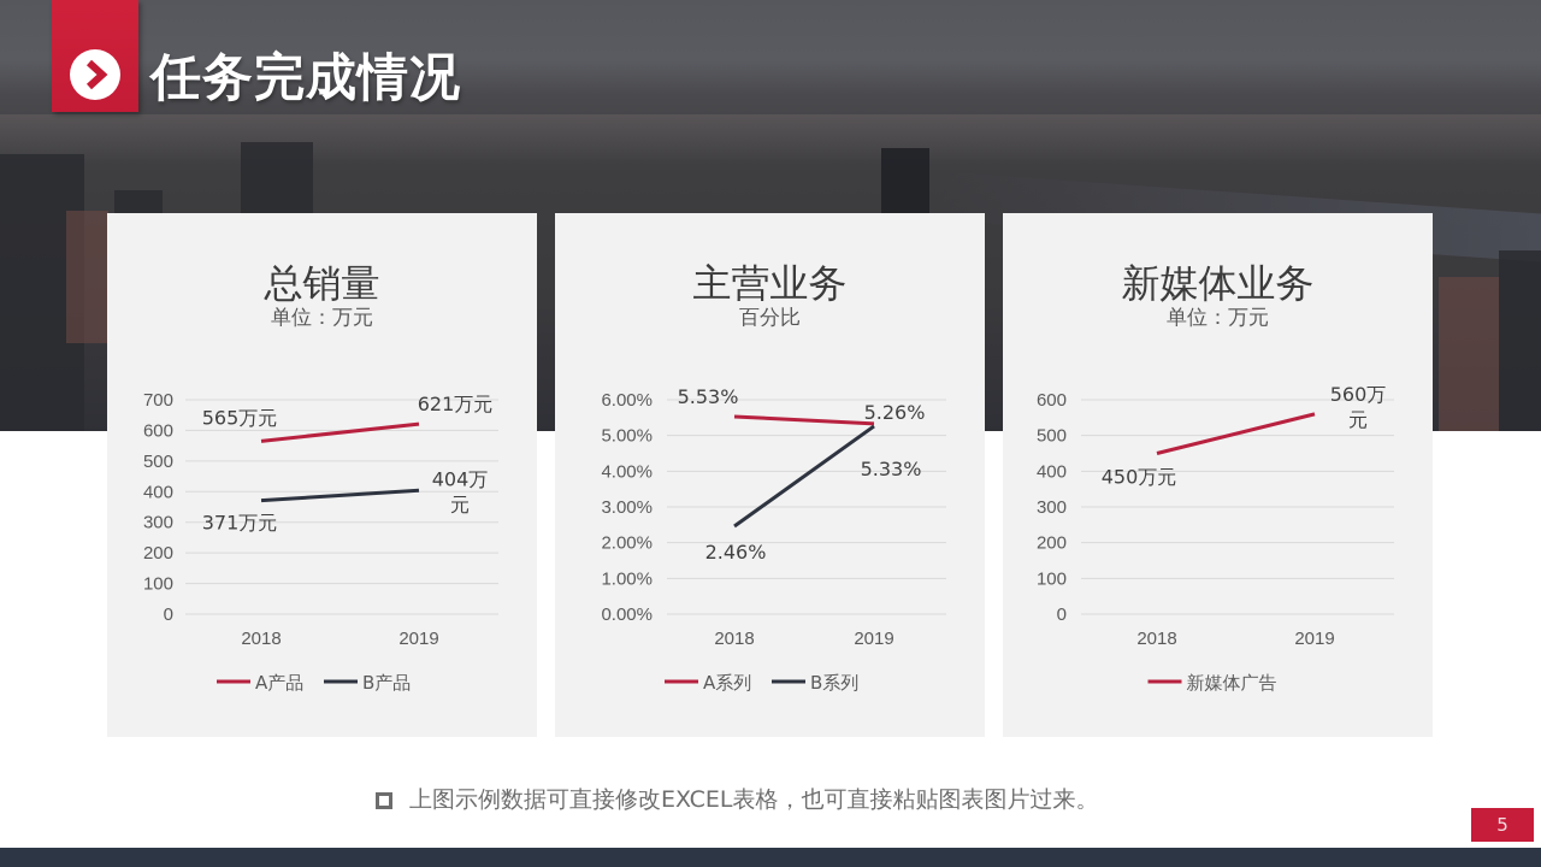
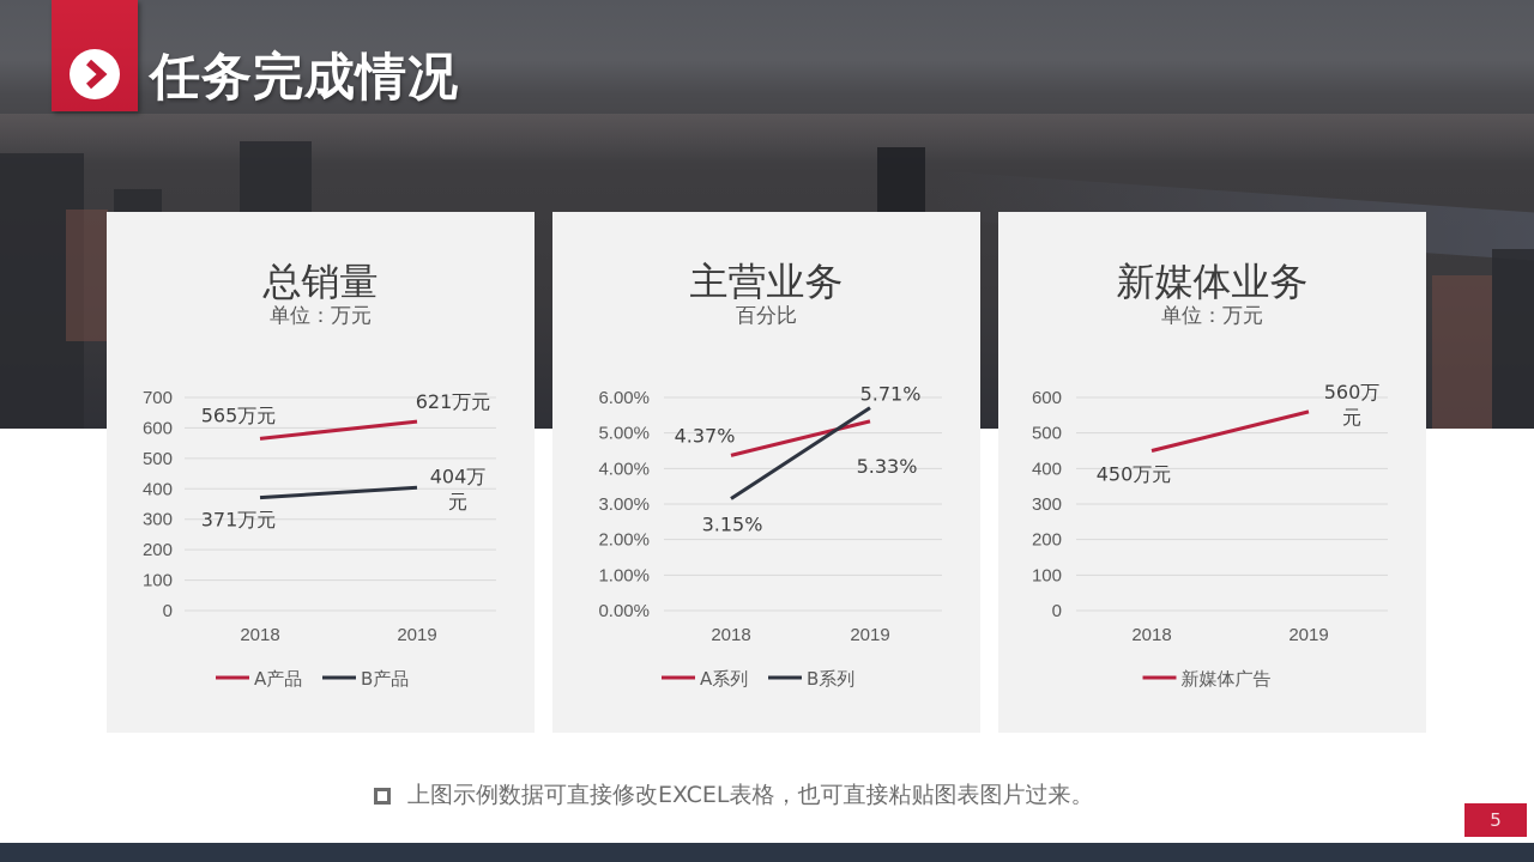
主营业务/A系列/2018: 5.53% -> 4.37%
主营业务/B系列/2018: 2.46% -> 3.15%
主营业务/B系列/2019: 5.26% -> 5.71%
